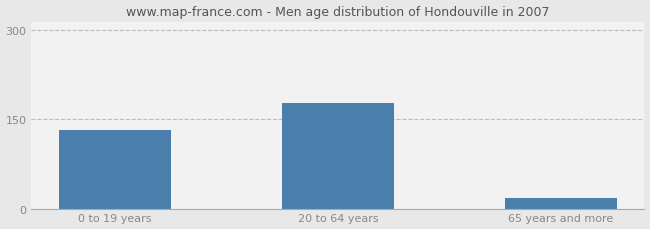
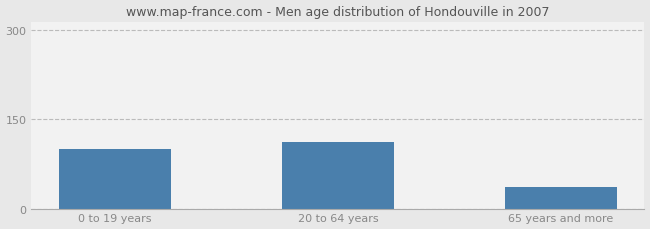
0 to 19 years: 132 -> 100
20 to 64 years: 178 -> 112
65 years and more: 17 -> 36
